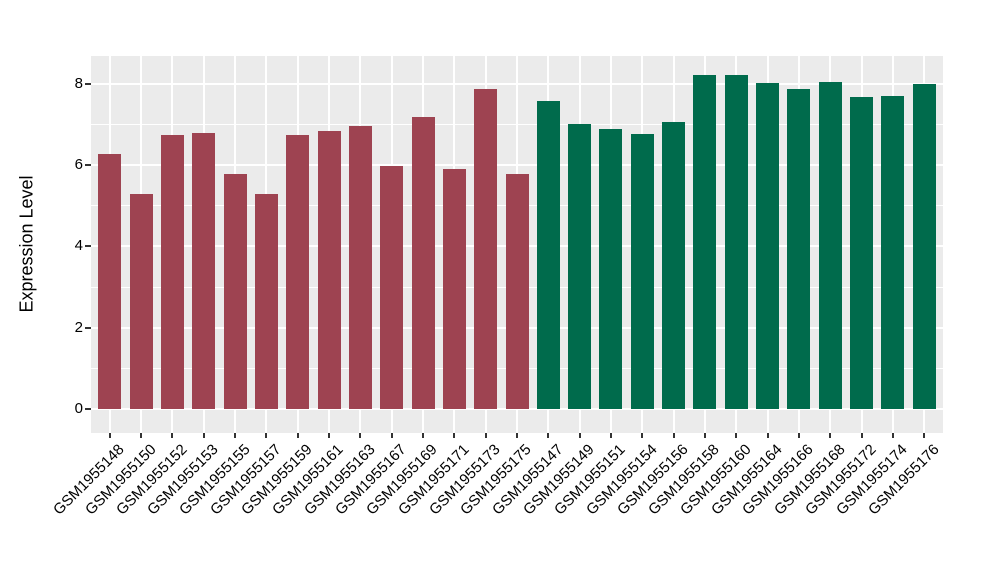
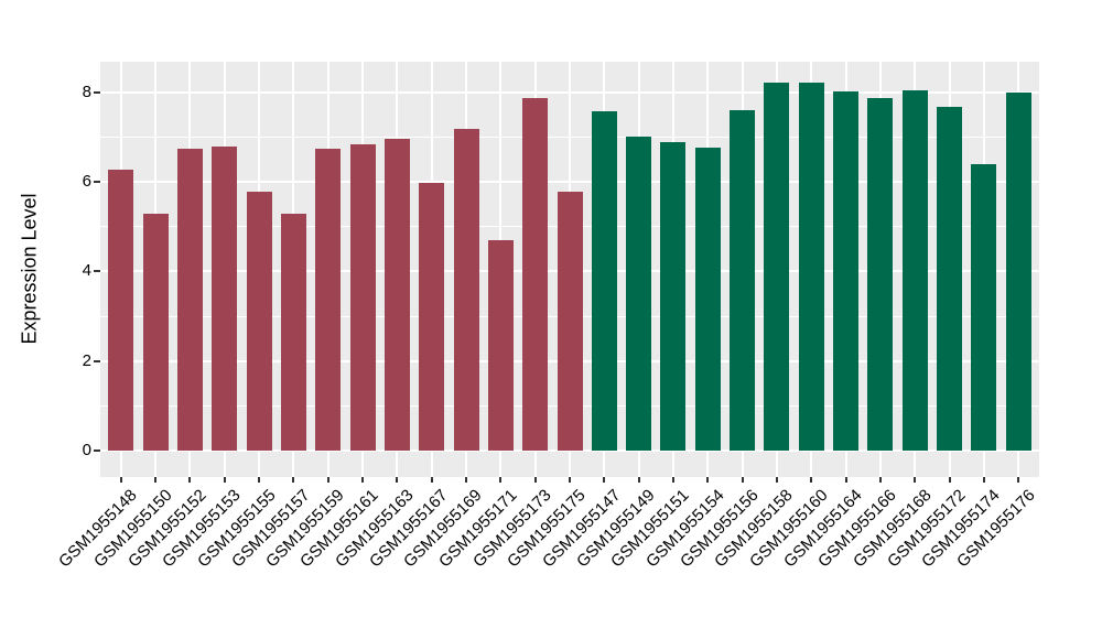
GSM1955171: 5.9 -> 4.7
GSM1955156: 7.1 -> 7.6
GSM1955174: 7.7 -> 6.4
